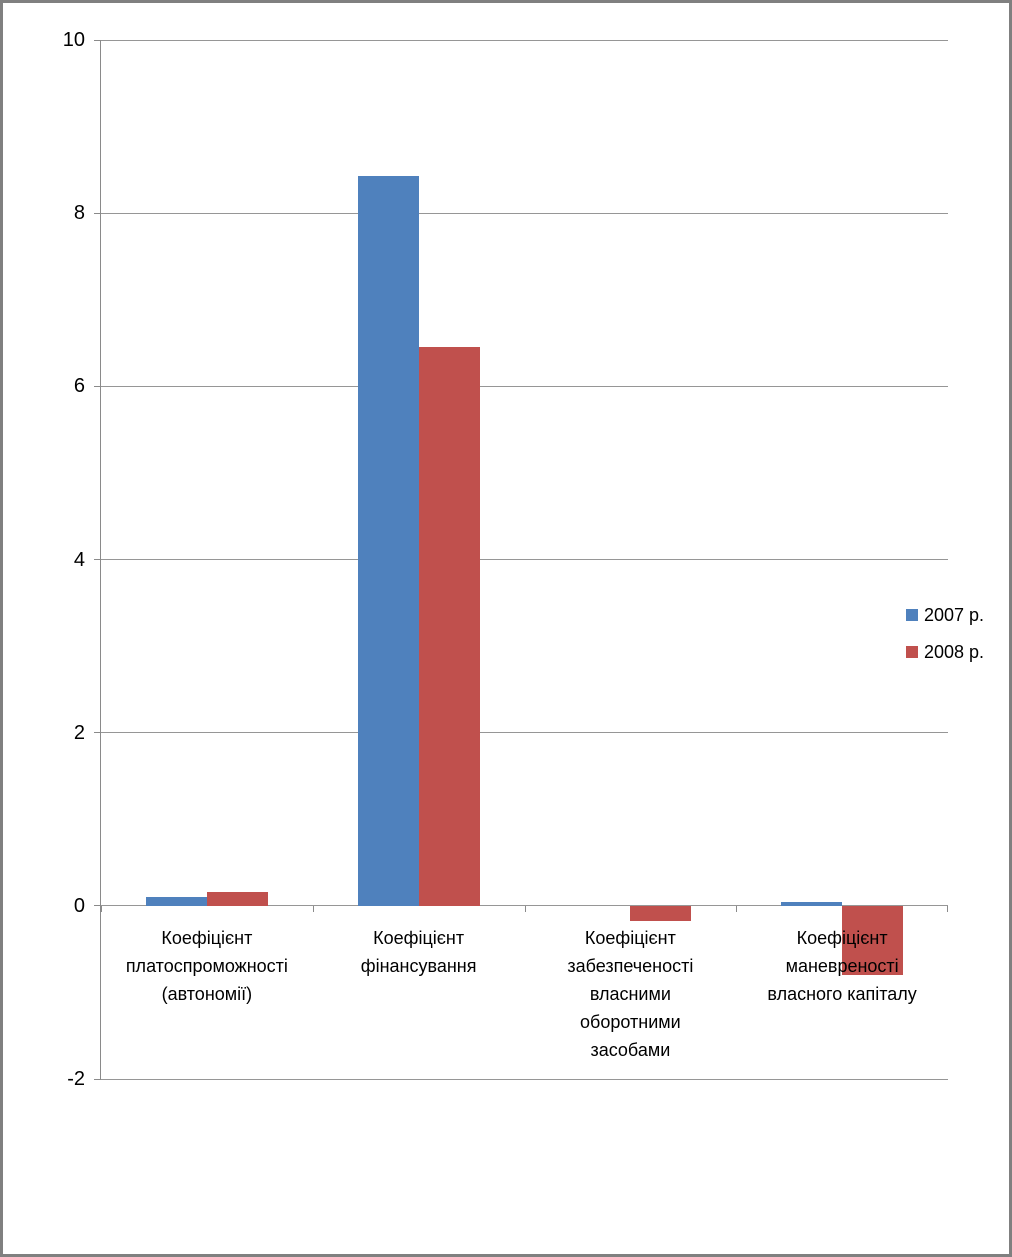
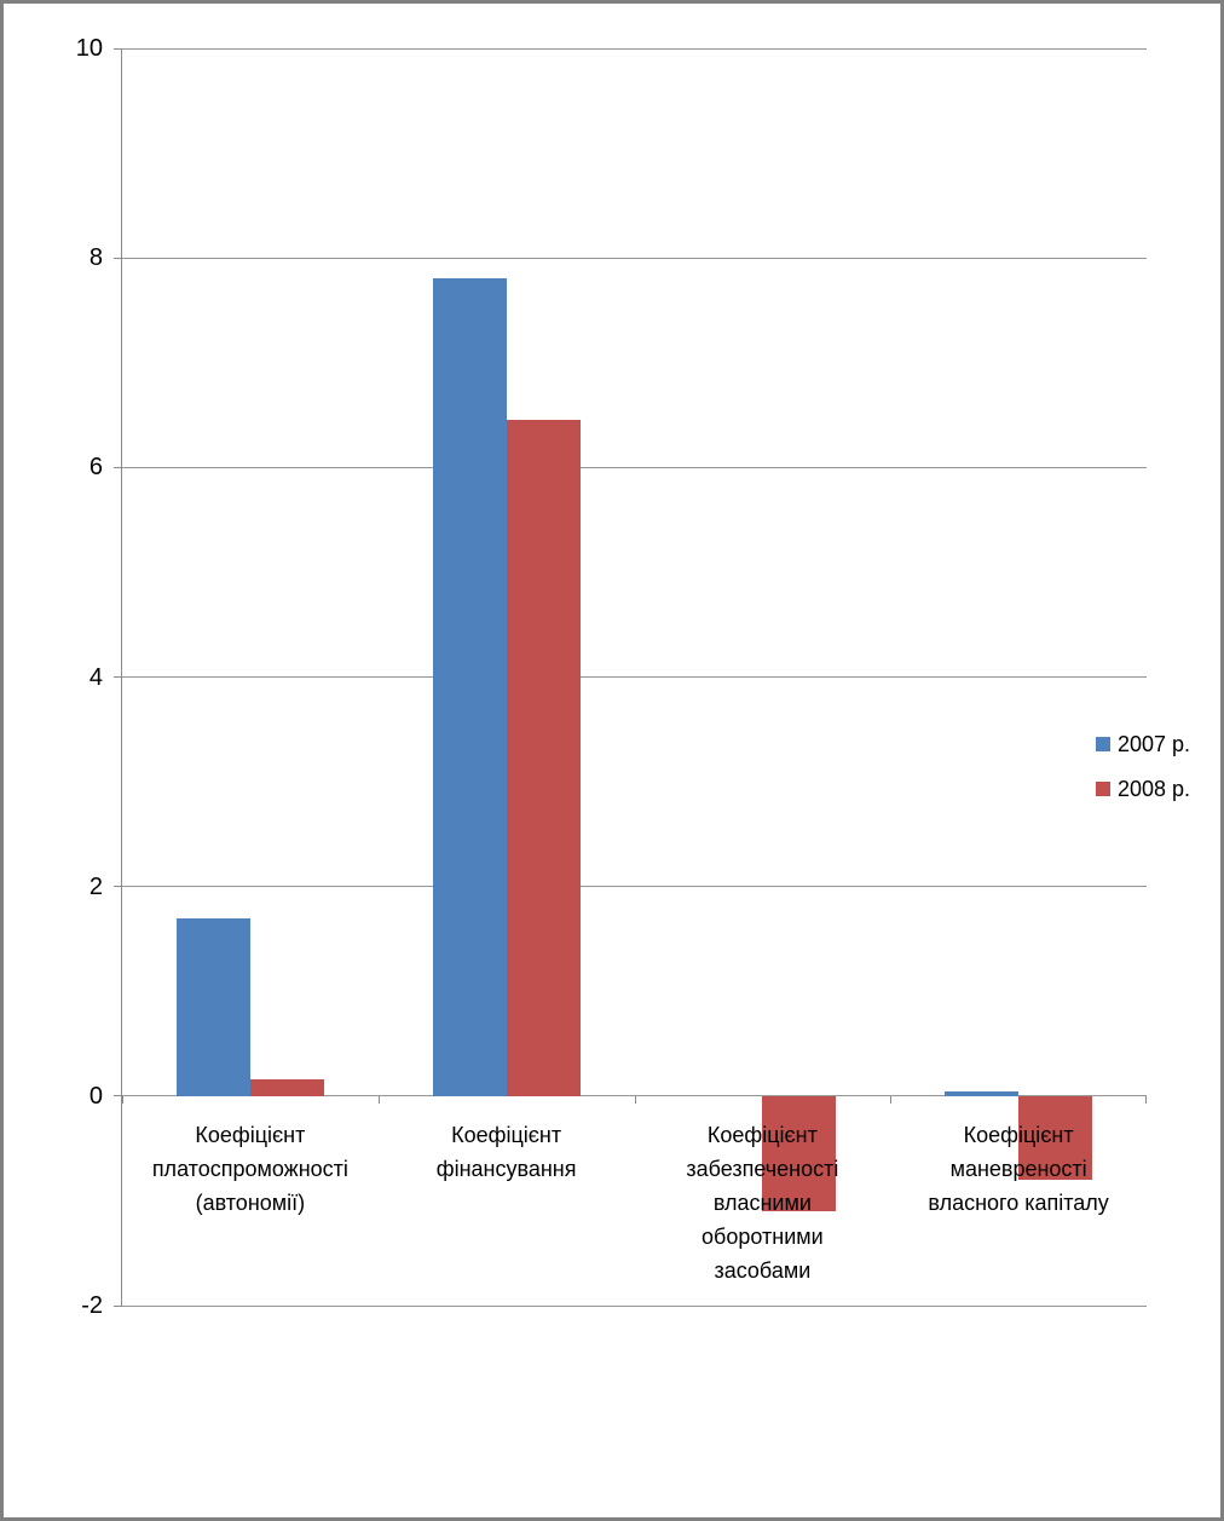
2007 р./Коефіцієнт платоспроможності (автономії): 0.1 -> 1.7
2007 р./Коефіцієнт фінансування: 8.4 -> 7.8
2008 р./Коефіцієнт забезпеченості власними оборотними засобами: -0.2 -> -1.1
